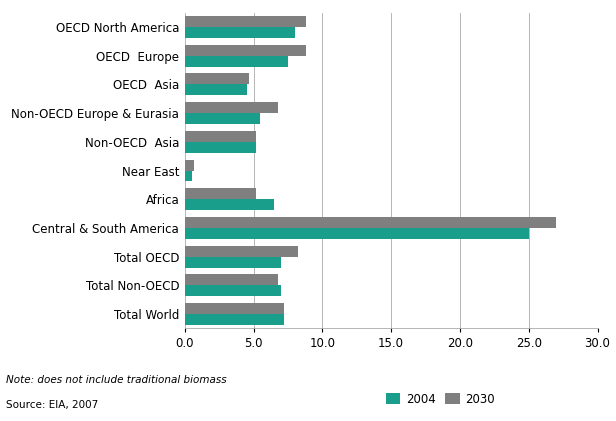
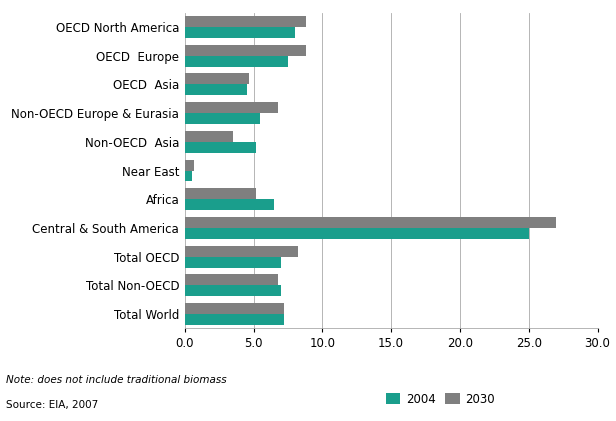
2030/Non-OECD Asia: 5.2 -> 3.5
